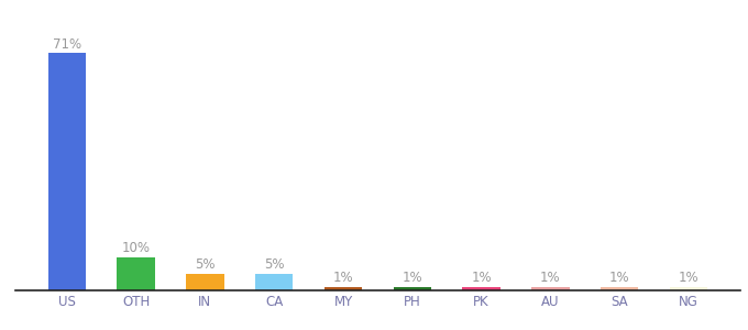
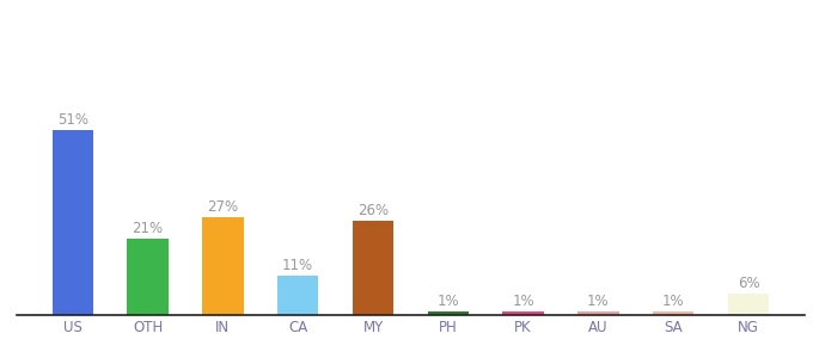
US: 71% -> 51%
OTH: 10% -> 21%
IN: 5% -> 27%
CA: 5% -> 11%
MY: 1% -> 26%
NG: 1% -> 6%
